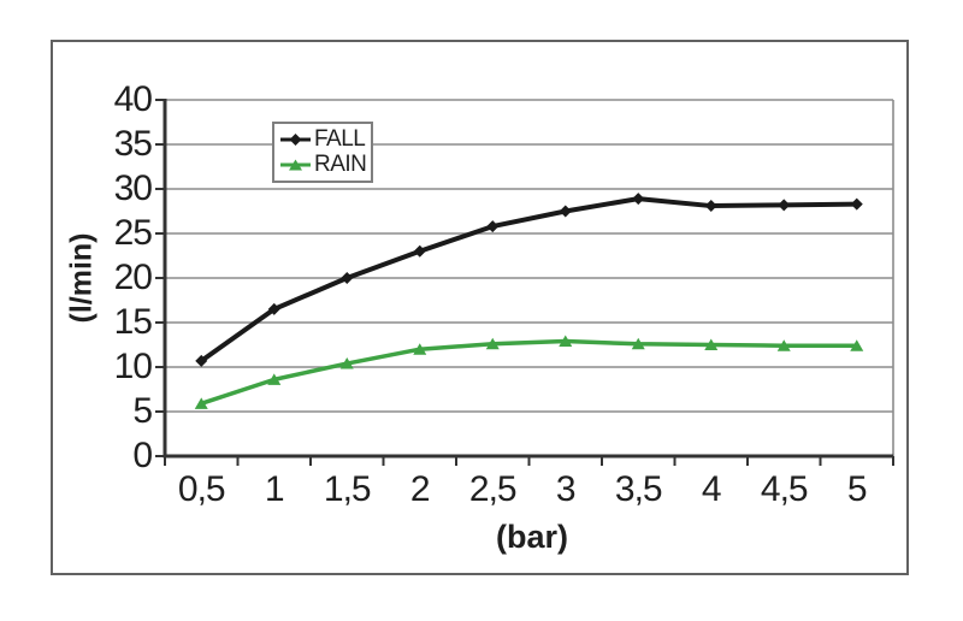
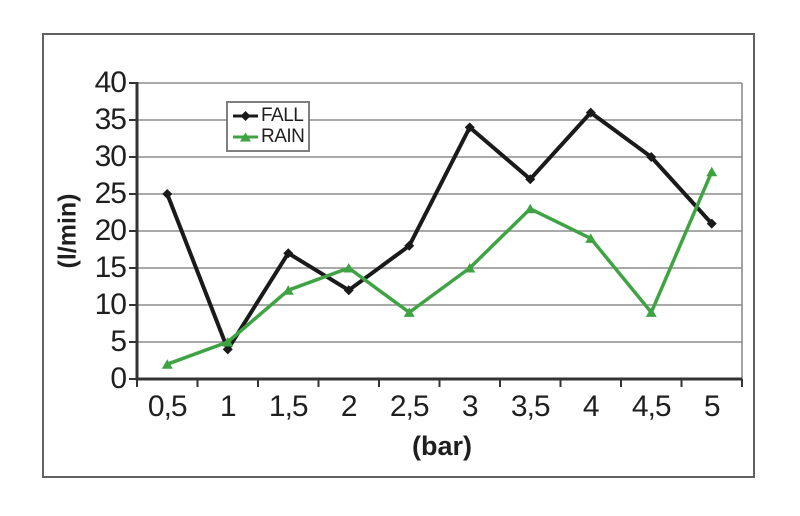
FALL/0,5: 11 -> 25
RAIN/0,5: 6 -> 2
FALL/1: 16 -> 4
RAIN/1: 9 -> 5
FALL/1,5: 20 -> 17
RAIN/1,5: 10 -> 12
FALL/2: 23 -> 12
RAIN/2: 12 -> 15
FALL/2,5: 26 -> 18
RAIN/2,5: 13 -> 9
FALL/3: 28 -> 34
RAIN/3: 13 -> 15
FALL/3,5: 29 -> 27
RAIN/3,5: 13 -> 23
FALL/4: 28 -> 36
RAIN/4: 12 -> 19
FALL/4,5: 28 -> 30
RAIN/4,5: 12 -> 9
FALL/5: 28 -> 21
RAIN/5: 12 -> 28
